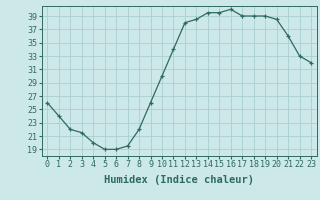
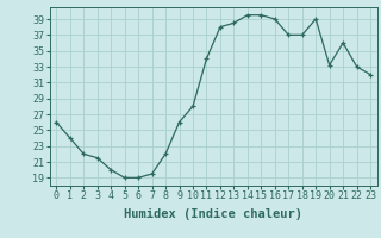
10: 30.0 -> 28.0
16: 40.0 -> 39.0
17: 39.0 -> 37.0
18: 39.0 -> 37.0
20: 38.5 -> 33.2
